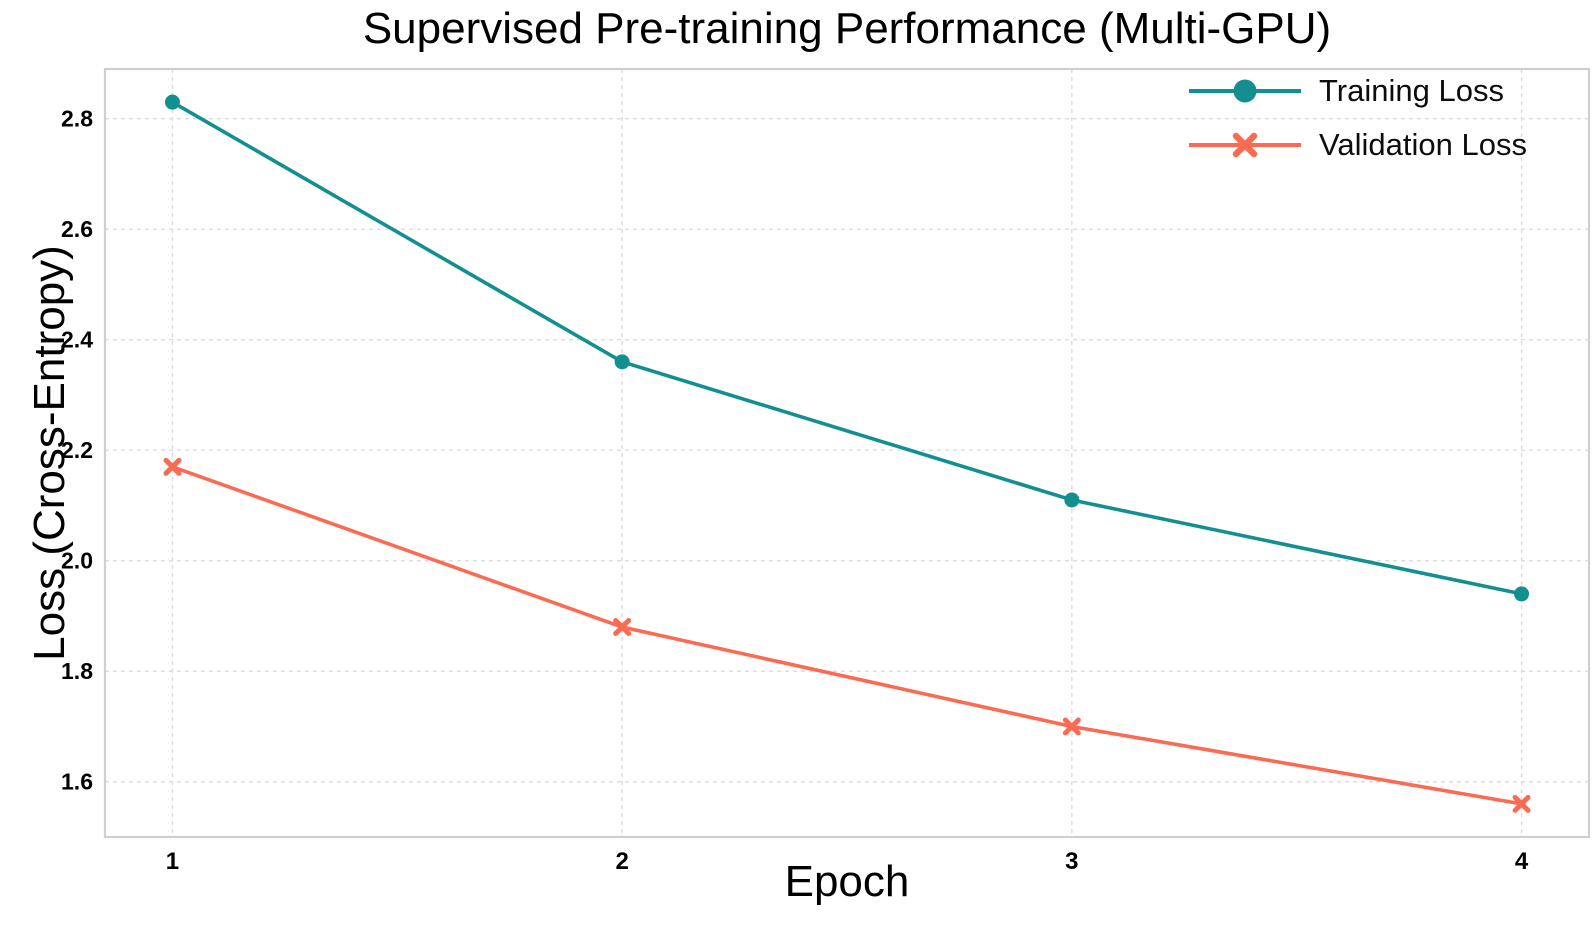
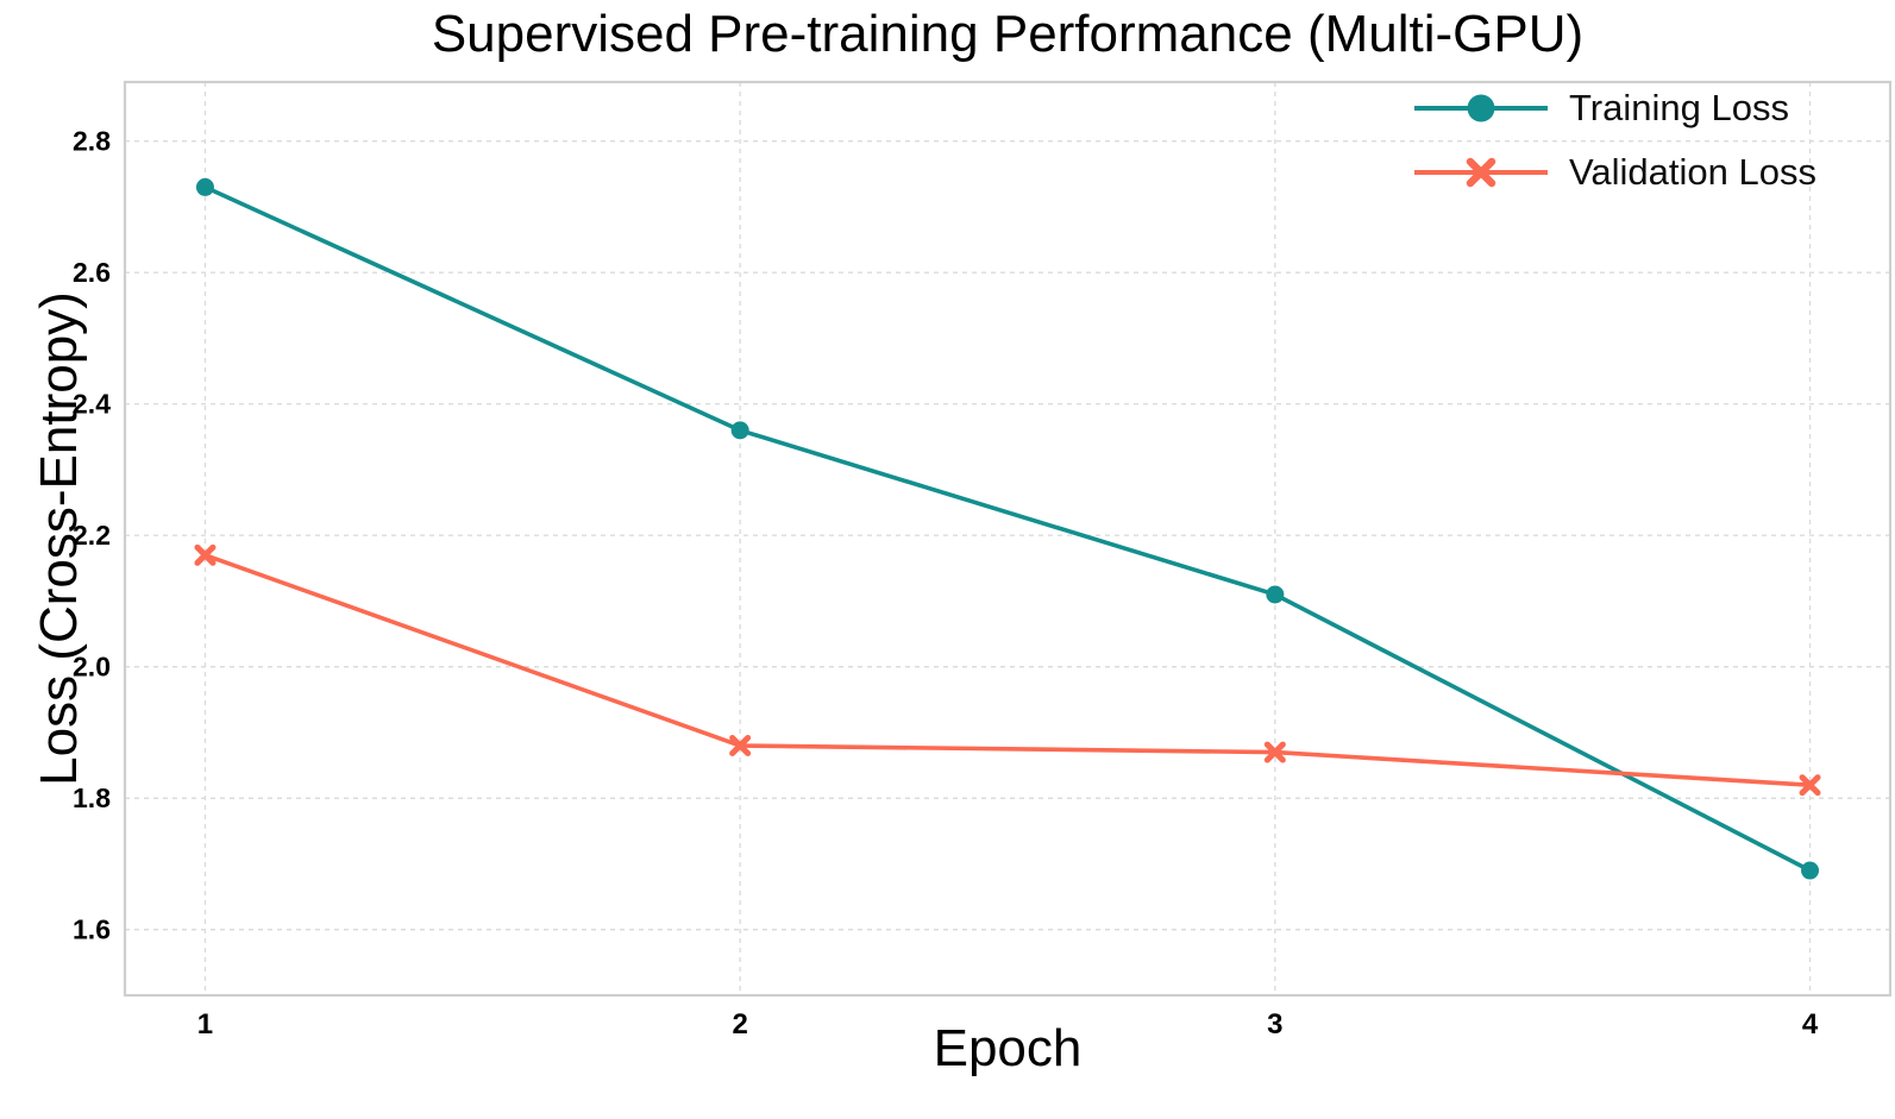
Training Loss/1: 2.83 -> 2.73
Validation Loss/3: 1.70 -> 1.87
Training Loss/4: 1.94 -> 1.69
Validation Loss/4: 1.56 -> 1.82
